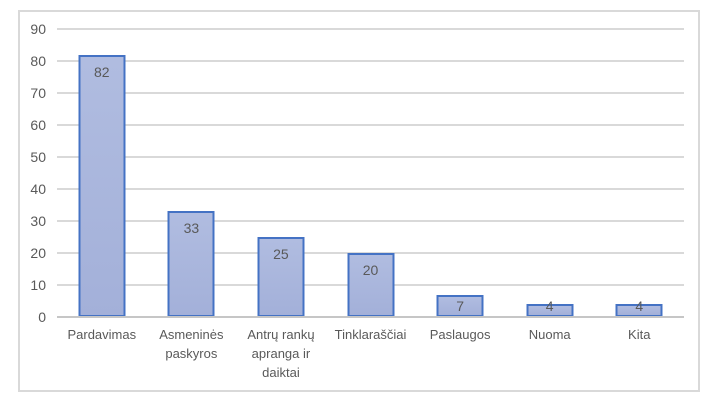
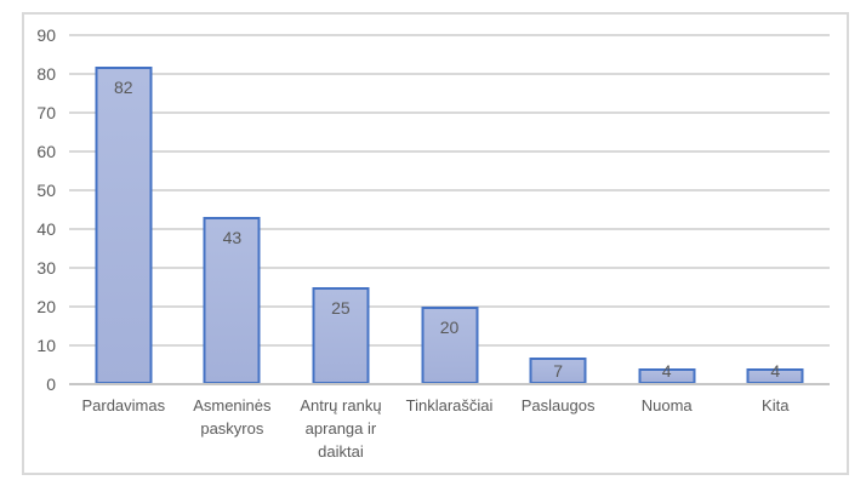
Asmeninės paskyros: 33 -> 43
